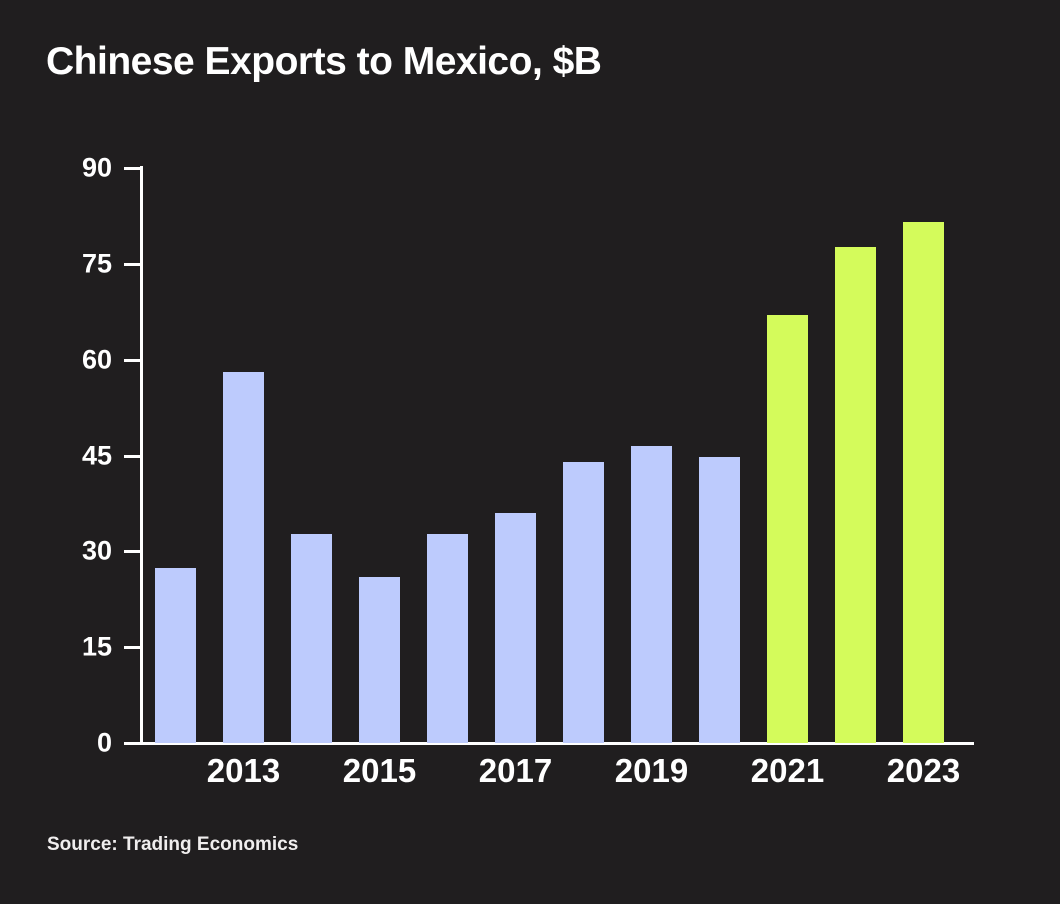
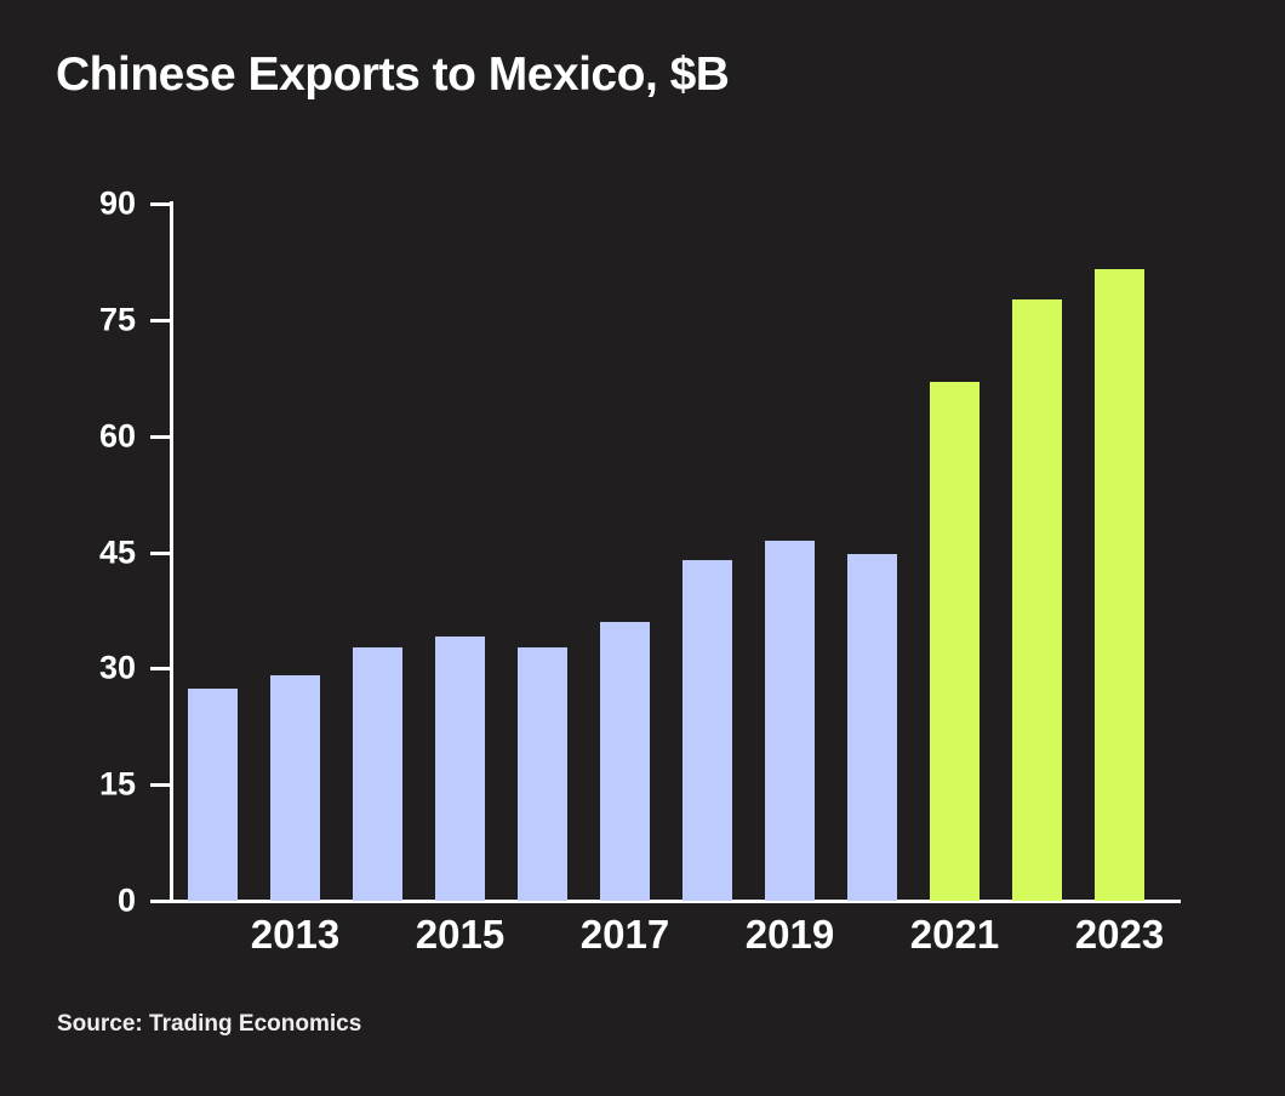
2013: 58 -> 29
2015: 26 -> 34
